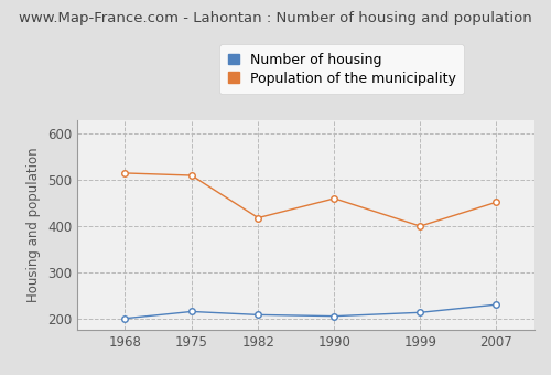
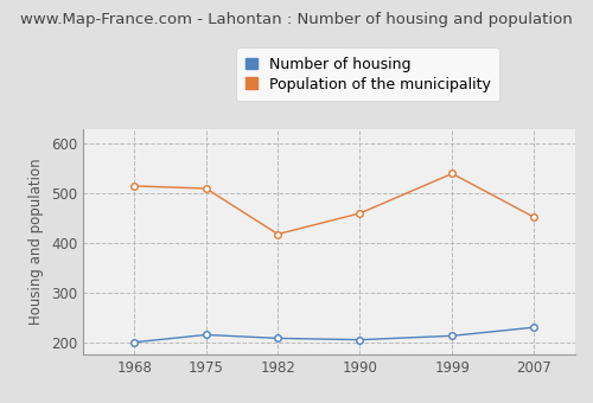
Population of the municipality/1999: 400 -> 540
